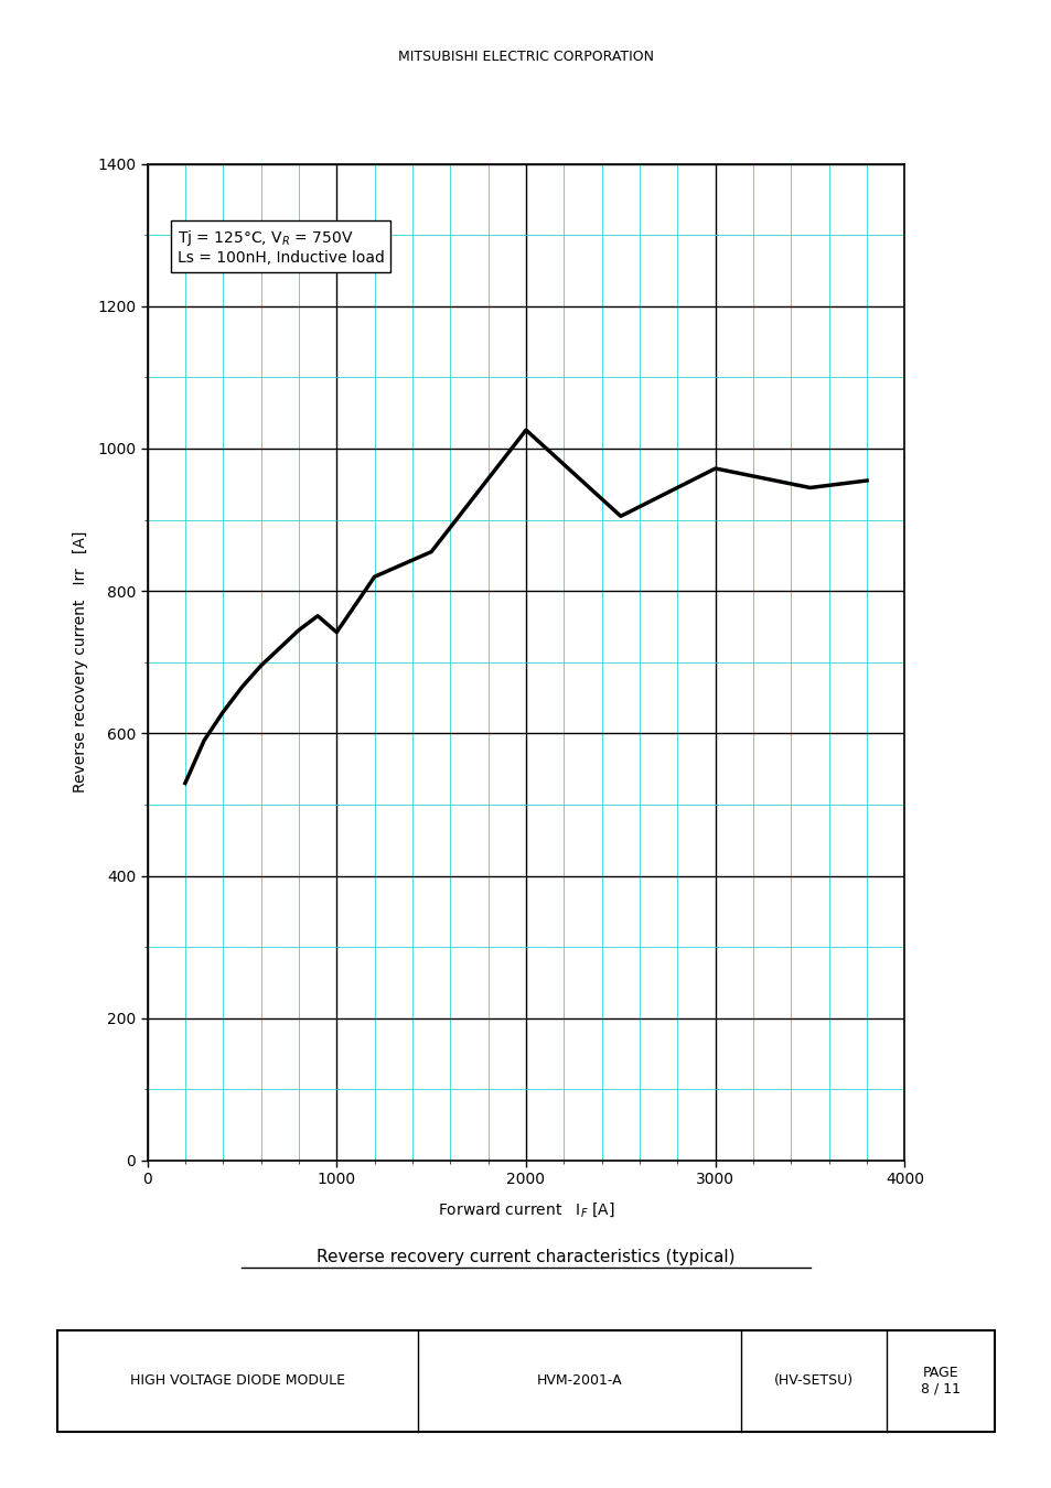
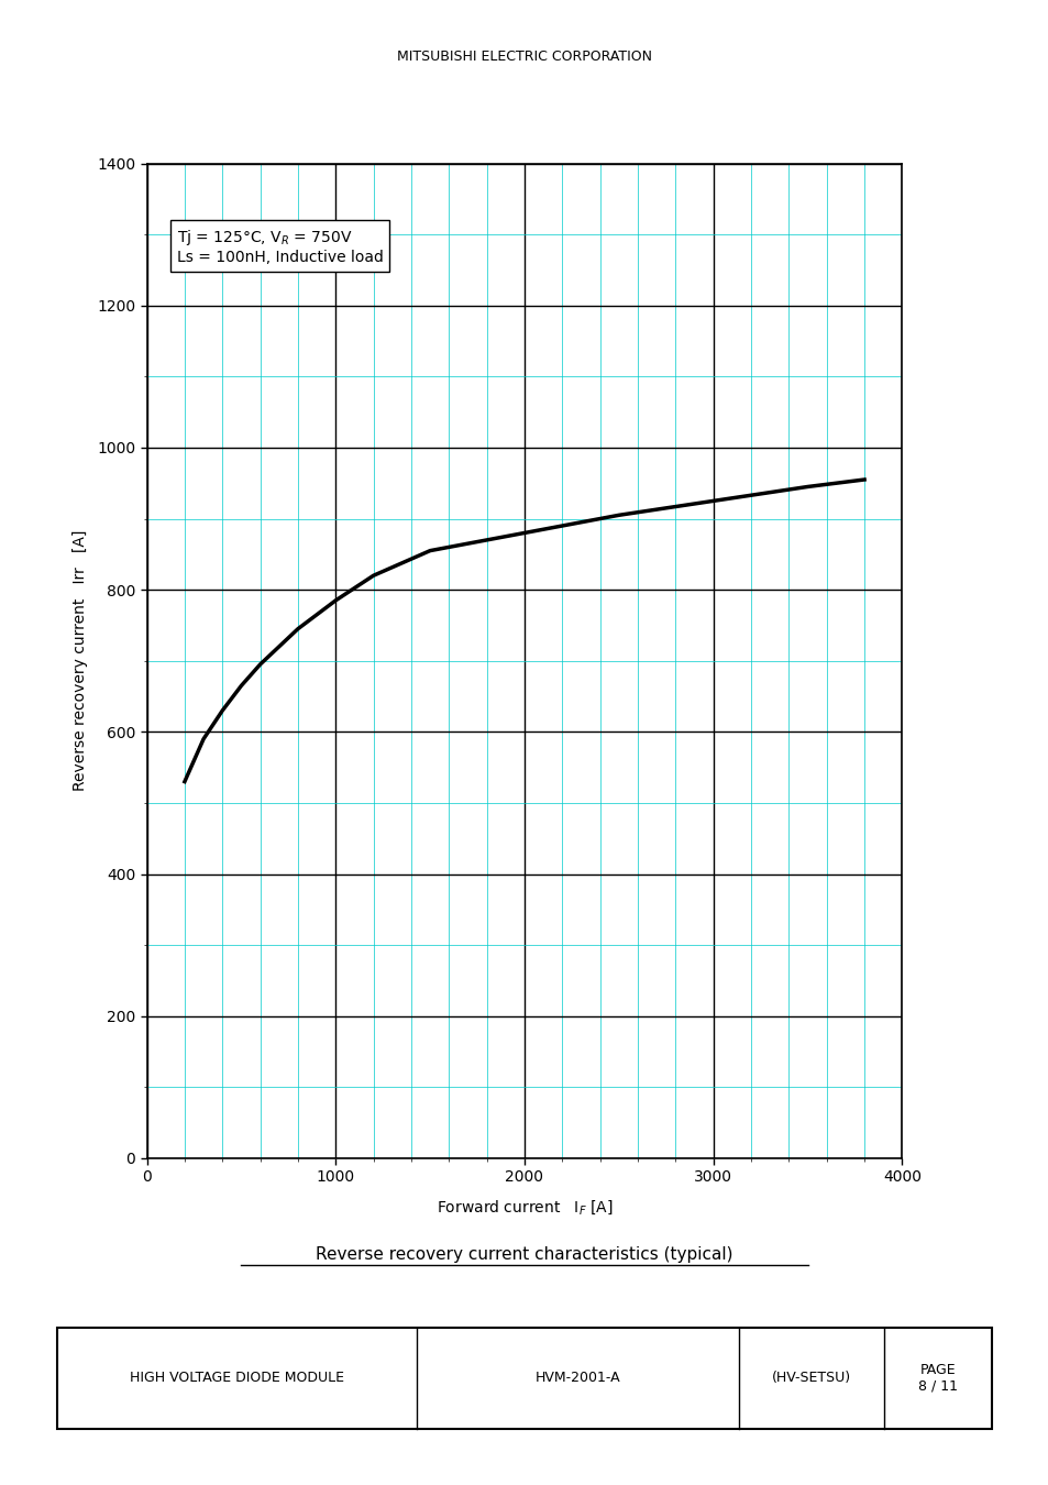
1000: 742 -> 785
2000: 1026 -> 880
3000: 972 -> 925
